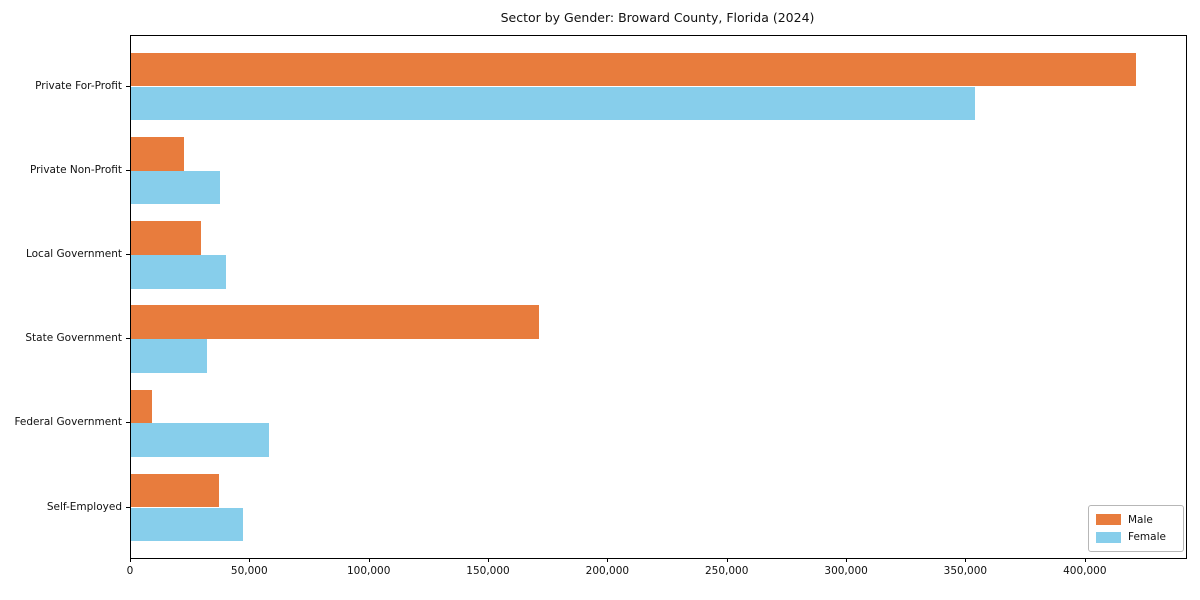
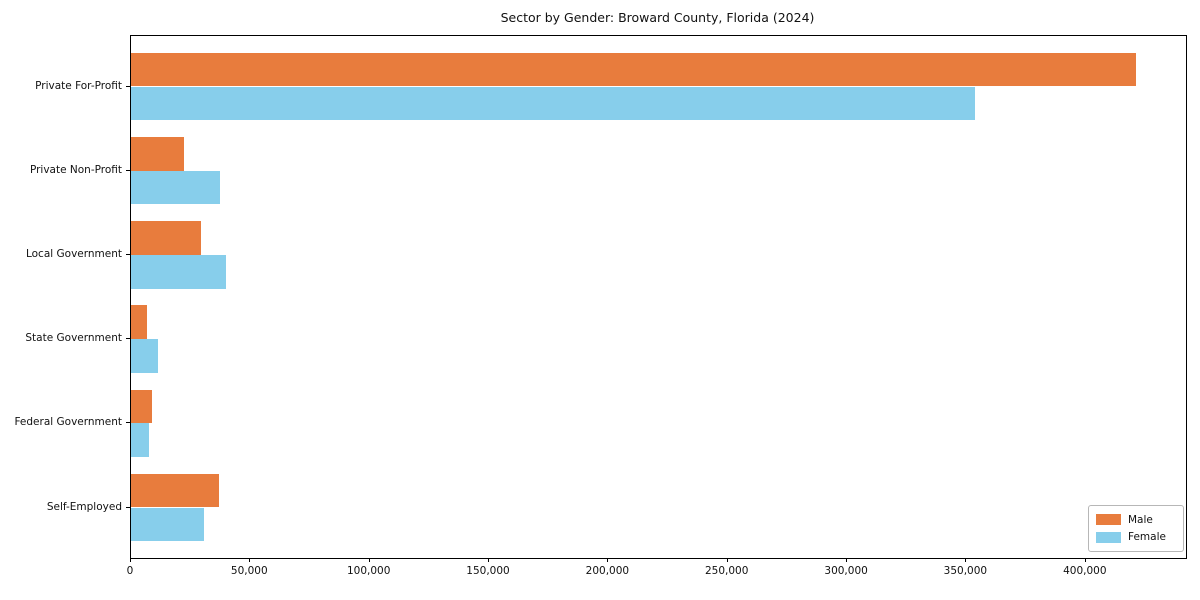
Male/State Government: 171000 -> 7000
Female/State Government: 32000 -> 11000
Female/Federal Government: 58000 -> 8000
Female/Self-Employed: 47000 -> 30000
